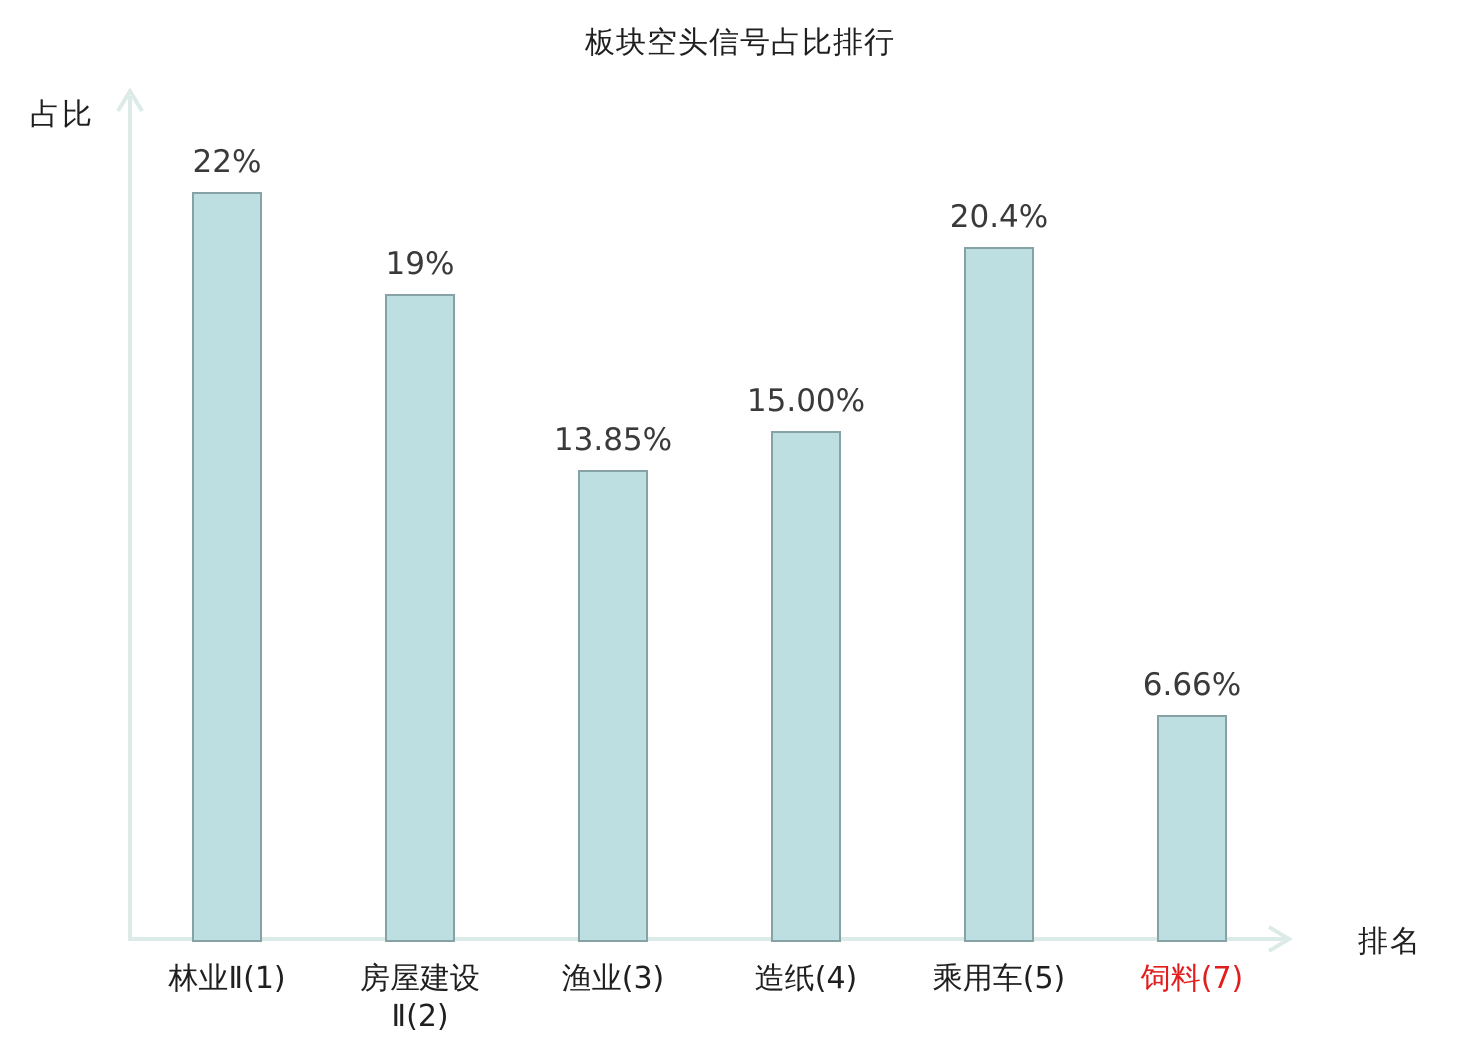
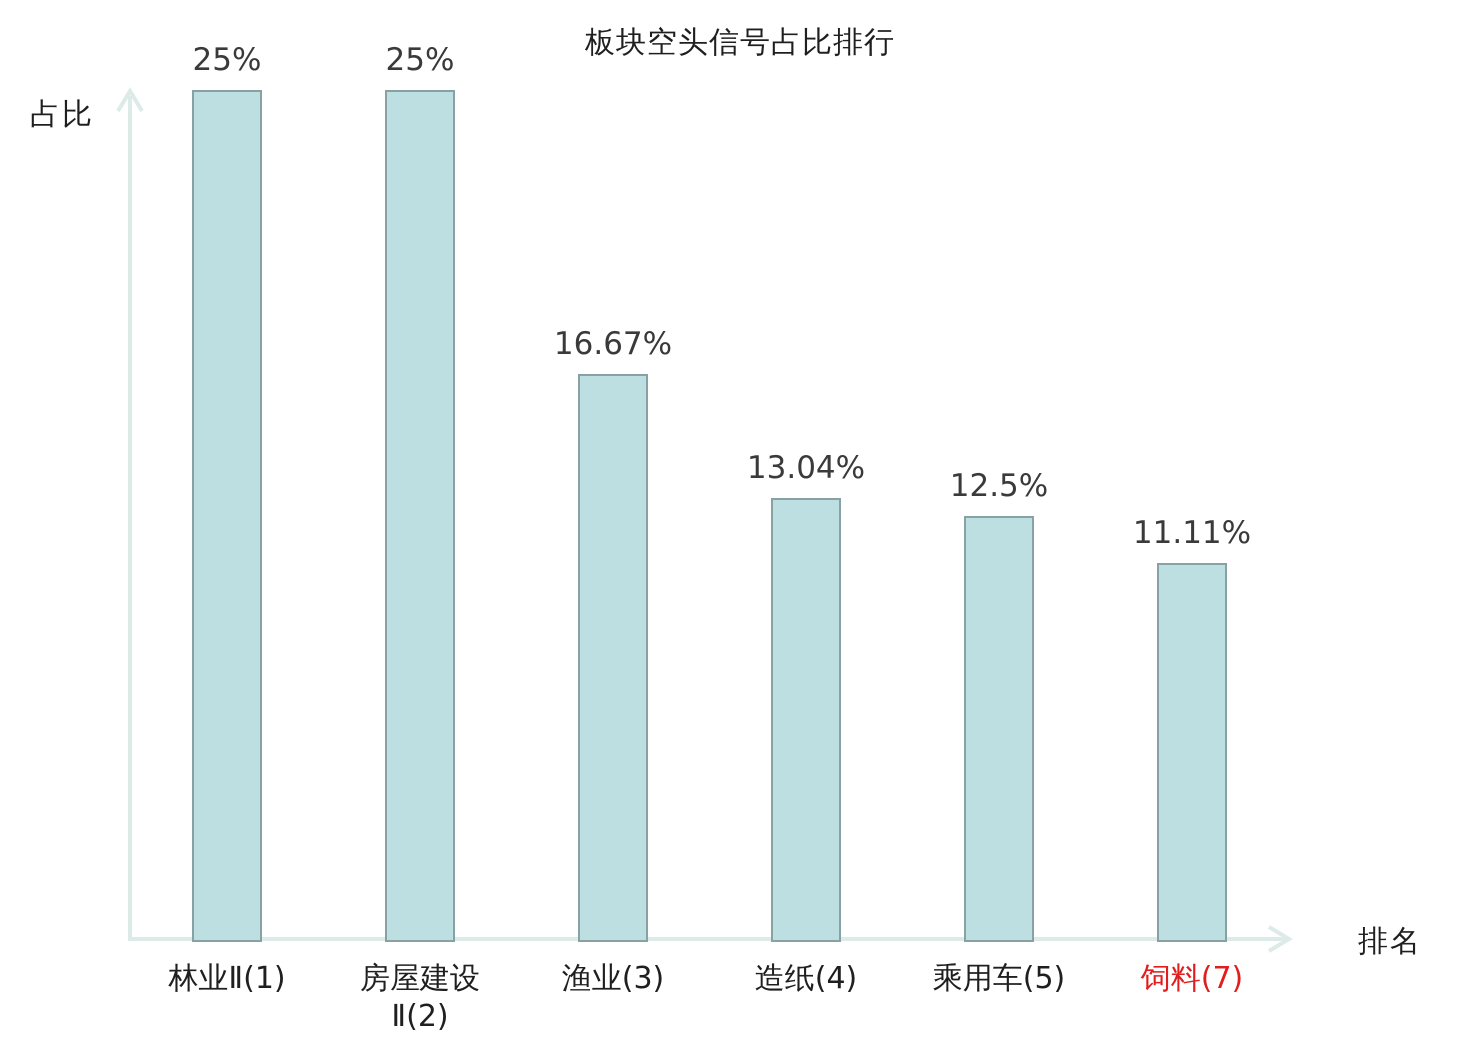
林业Ⅱ(1): 22% -> 25%
房屋建设Ⅱ(2): 19% -> 25%
渔业(3): 13.85% -> 16.67%
造纸(4): 15.00% -> 13.04%
乘用车(5): 20.4% -> 12.5%
饲料(7): 6.66% -> 11.11%
